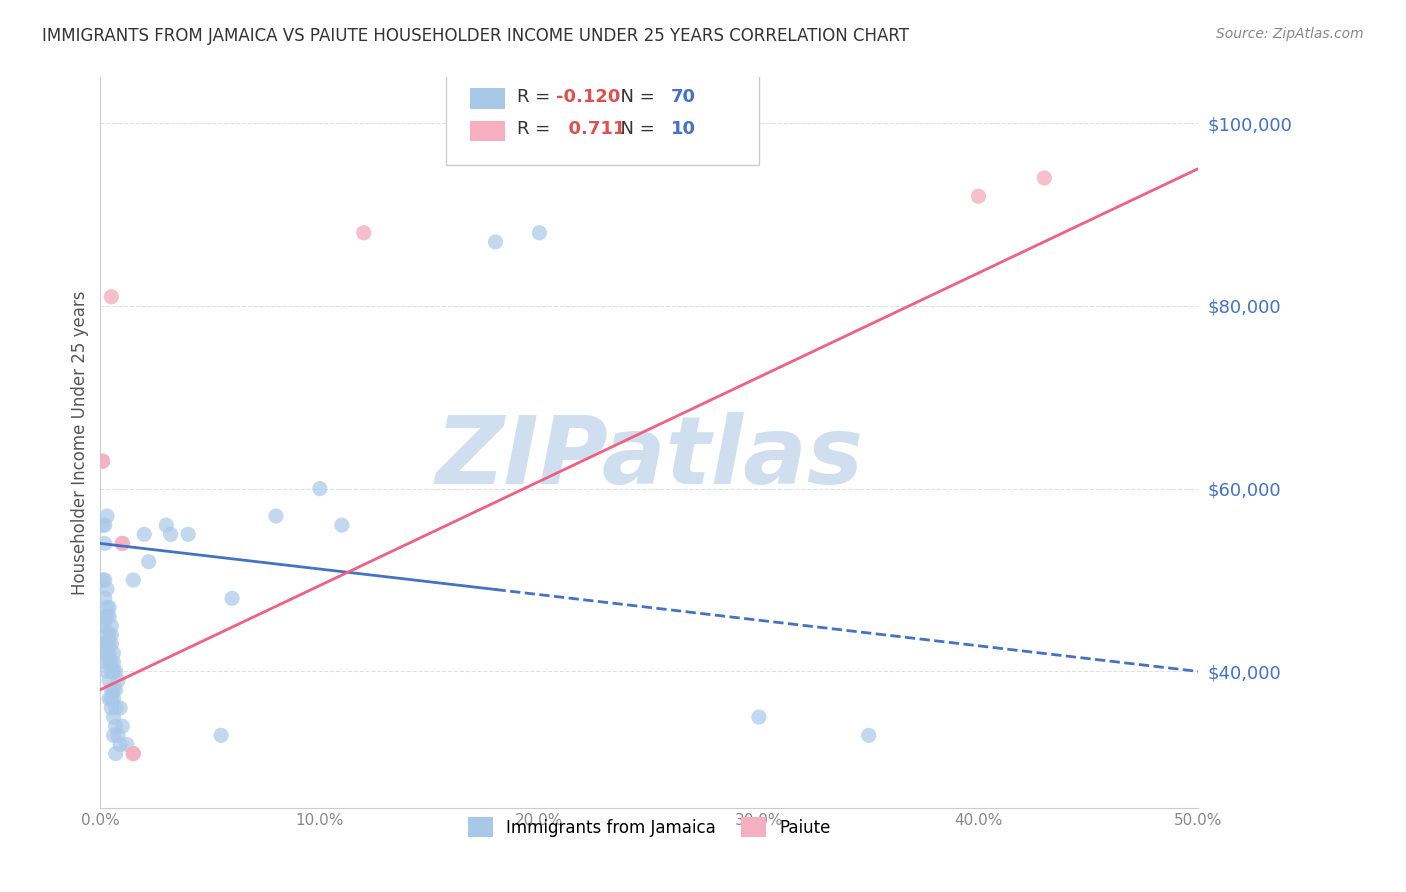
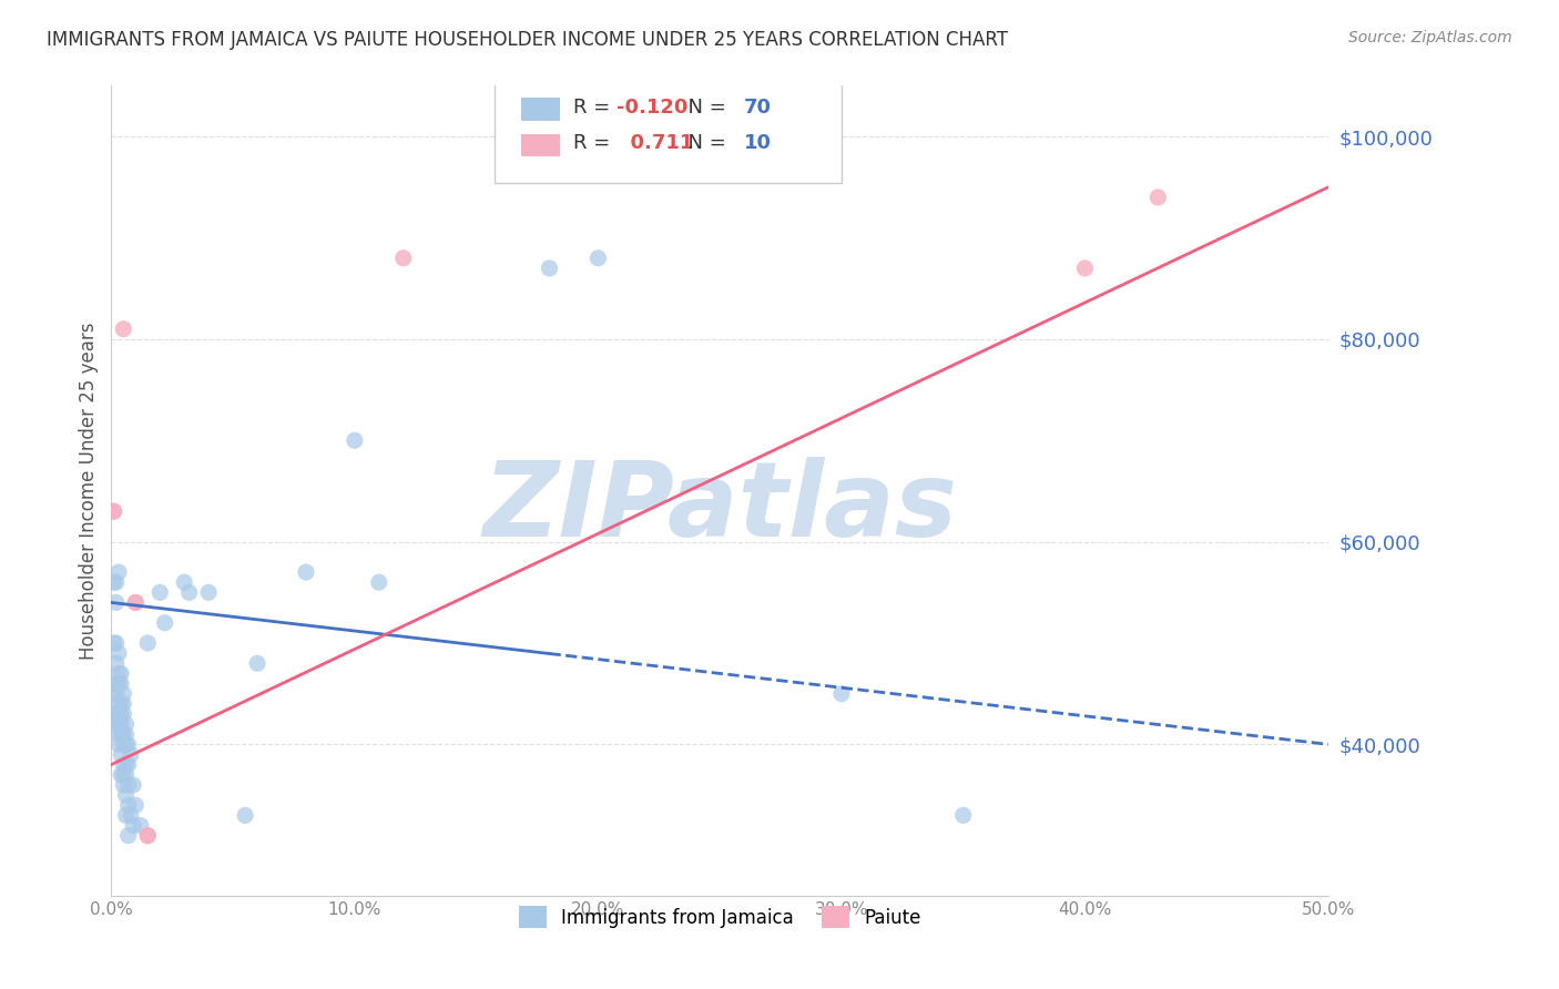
Immigrants from Jamaica/10.0%: $60,000 -> $70,000
Immigrants from Jamaica/30.0%: $35,000 -> $45,000
Paiute/40.0%: $92,000 -> $87,000
